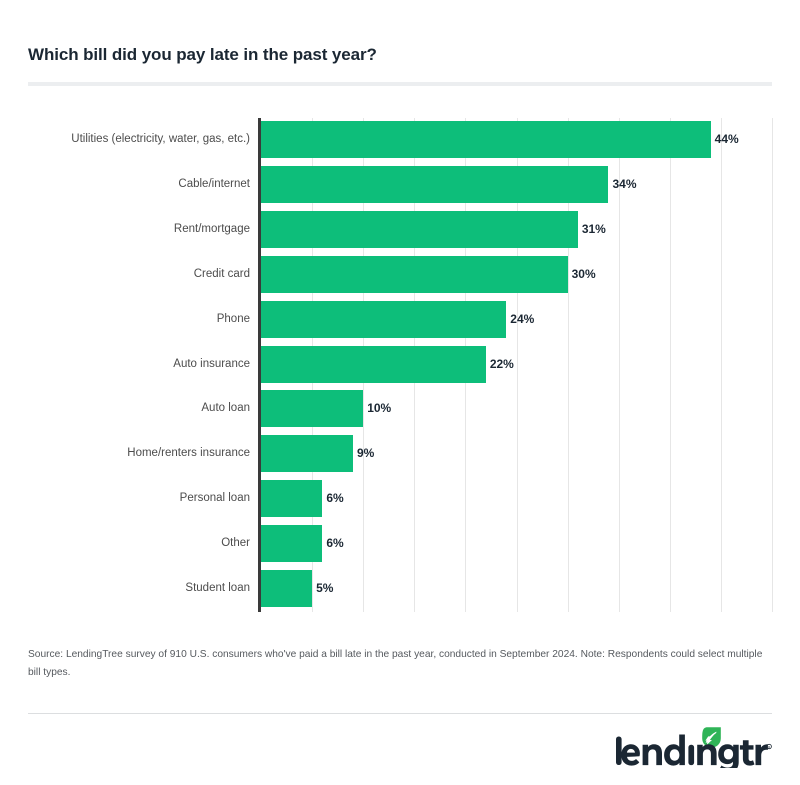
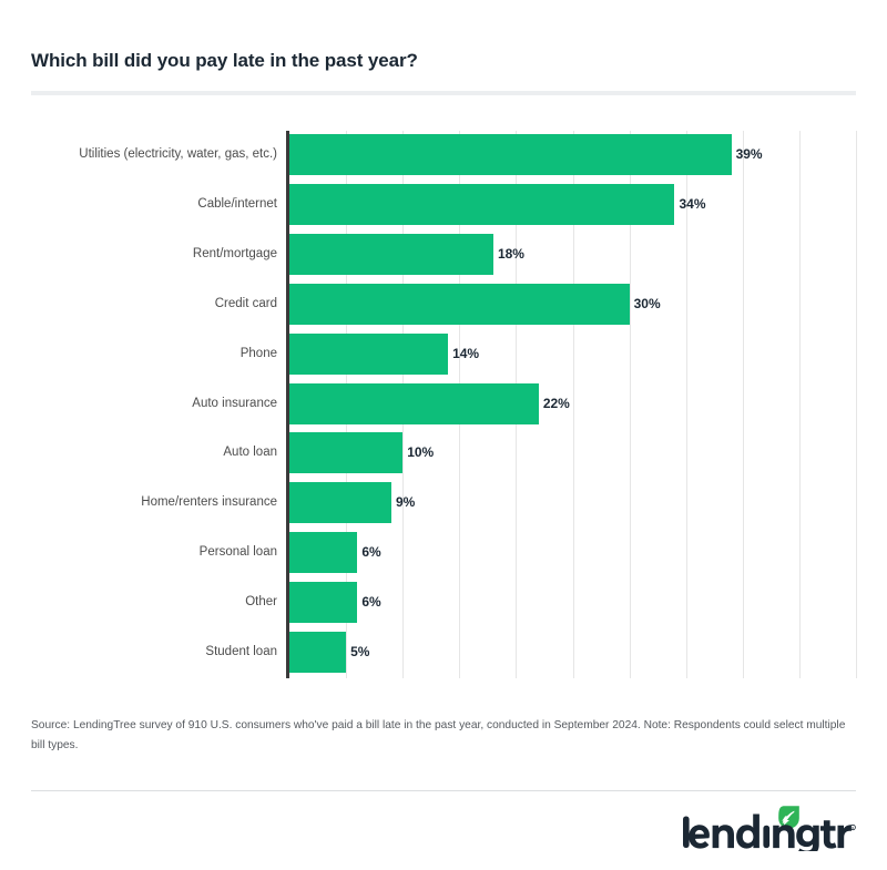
Utilities (electricity, water, gas, etc.): 44% -> 39%
Rent/mortgage: 31% -> 18%
Phone: 24% -> 14%
